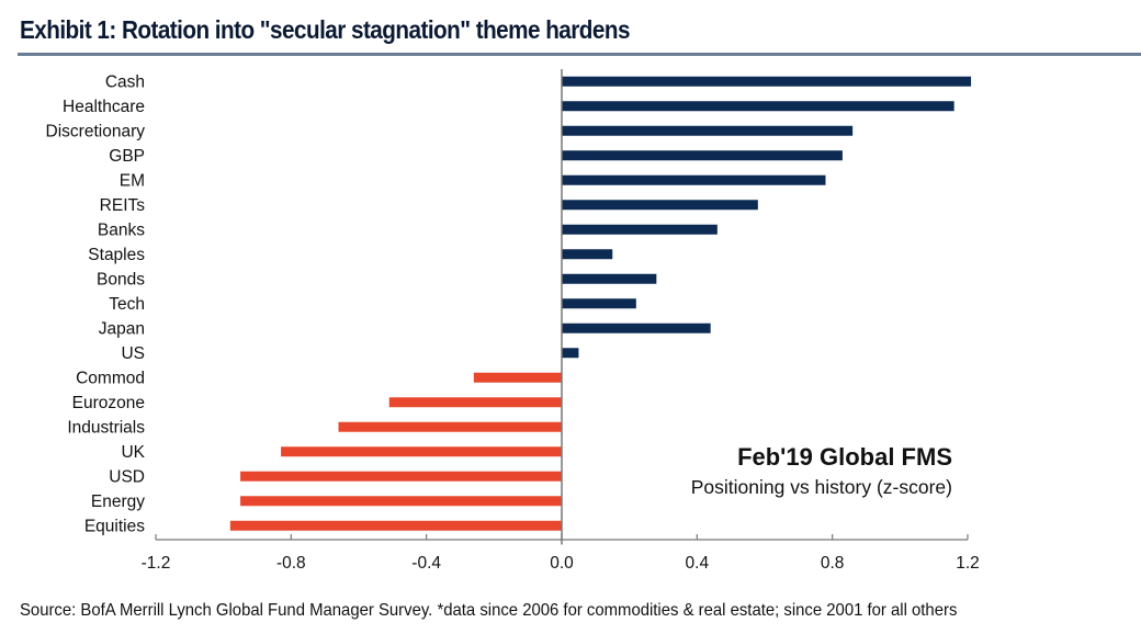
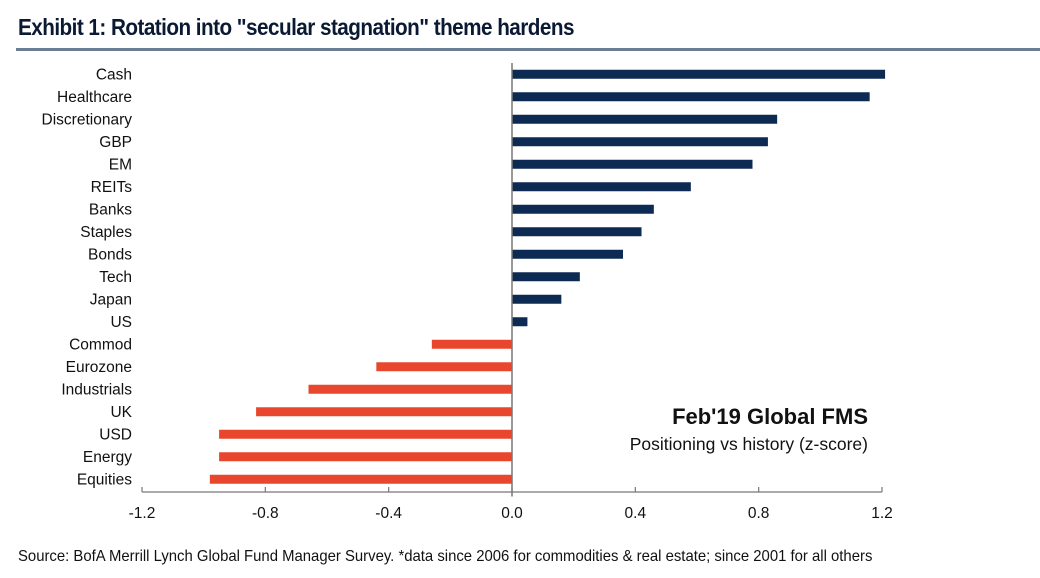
Staples: 0.15 -> 0.42
Bonds: 0.28 -> 0.36
Japan: 0.44 -> 0.16
Eurozone: -0.51 -> -0.44
